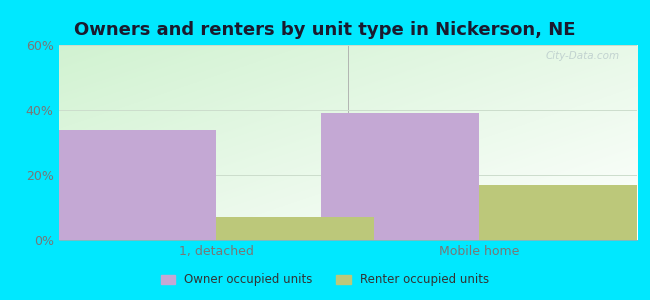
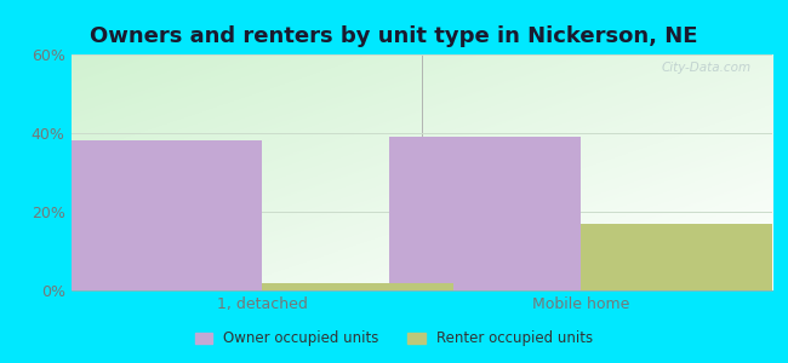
Owner occupied units/1, detached: 34% -> 38%
Renter occupied units/1, detached: 7% -> 2%
